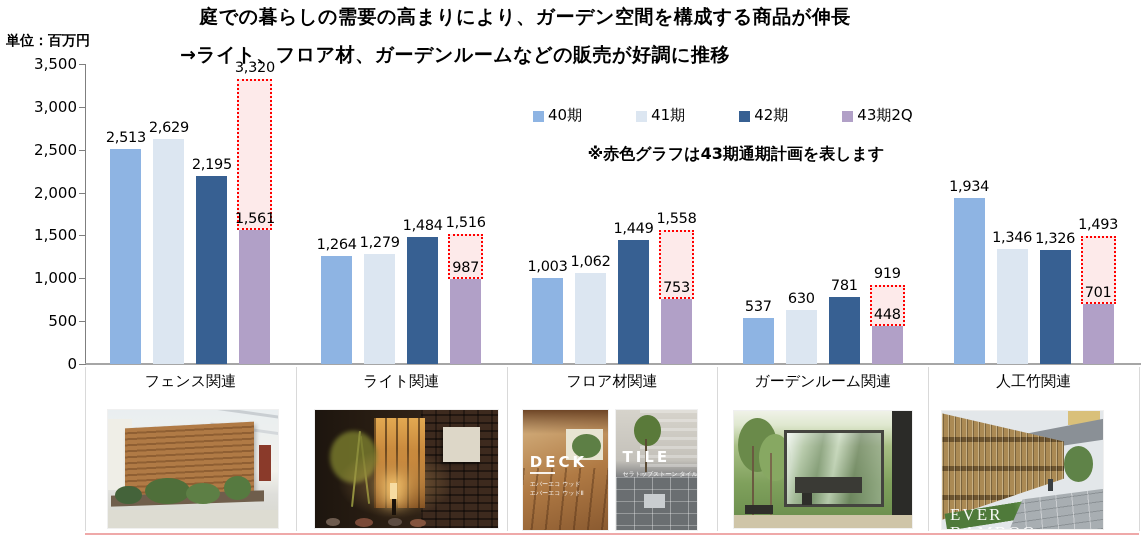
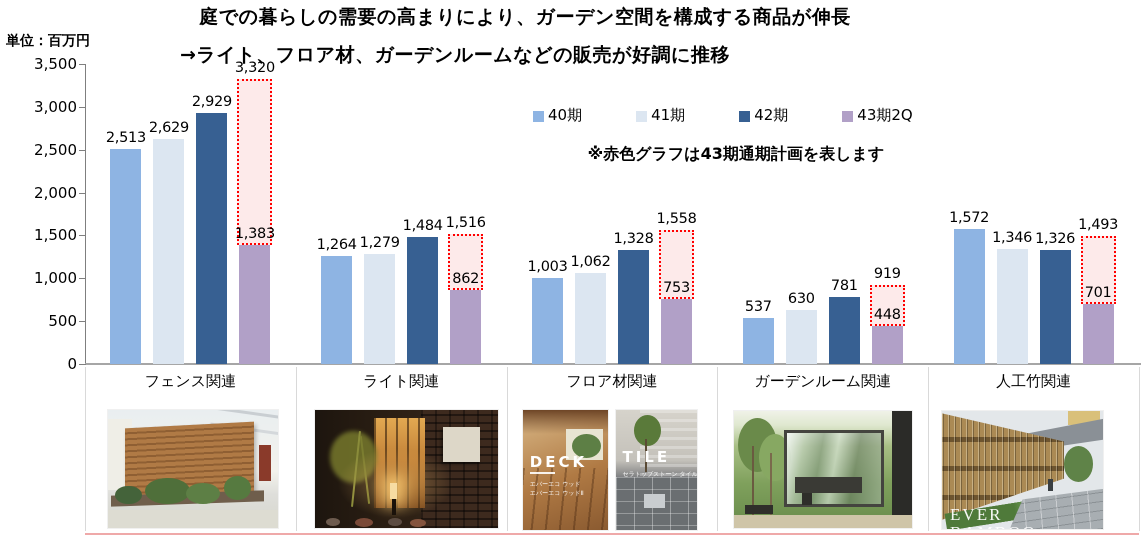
42期/フェンス関連: 2,195 -> 2,929
43期2Q/フェンス関連: 1,561 -> 1,383
43期2Q/ライト関連: 987 -> 862
42期/フロア材関連: 1,449 -> 1,328
40期/人工竹関連: 1,934 -> 1,572
